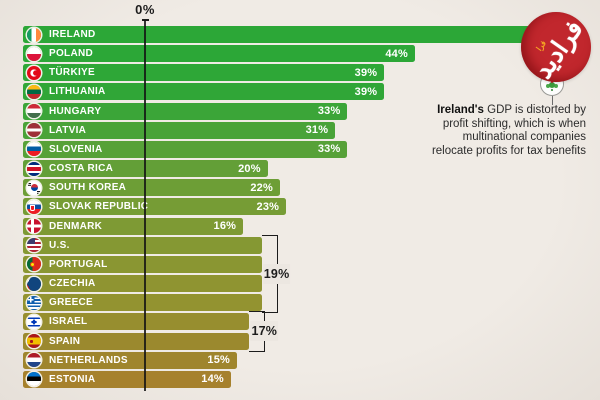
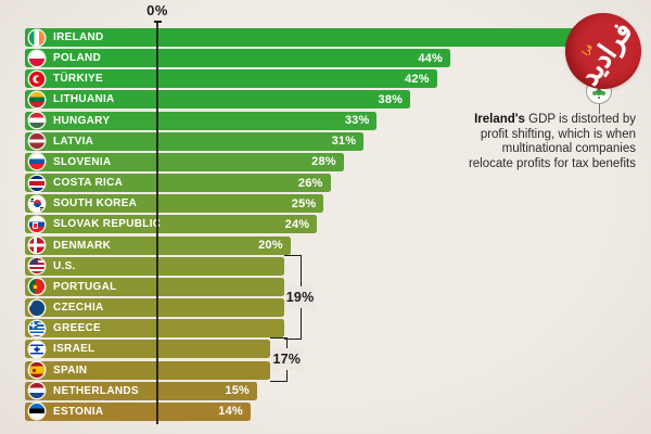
TÜRKIYE: 39% -> 42%
LITHUANIA: 39% -> 38%
SLOVENIA: 33% -> 28%
COSTA RICA: 20% -> 26%
SOUTH KOREA: 22% -> 25%
SLOVAK REPUBLIC: 23% -> 24%
DENMARK: 16% -> 20%
